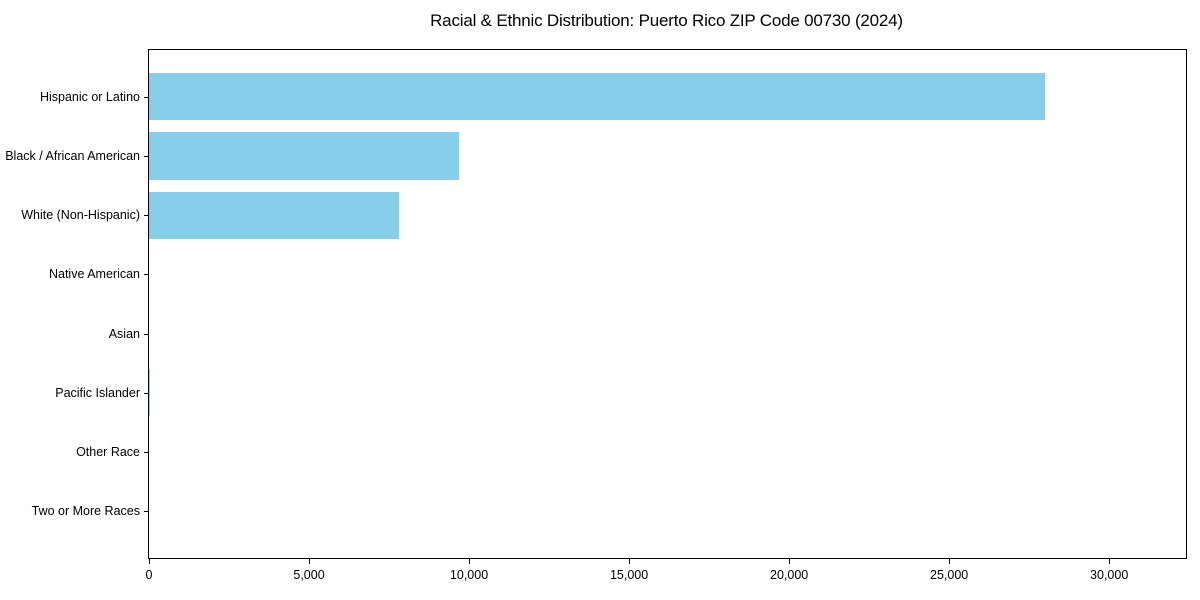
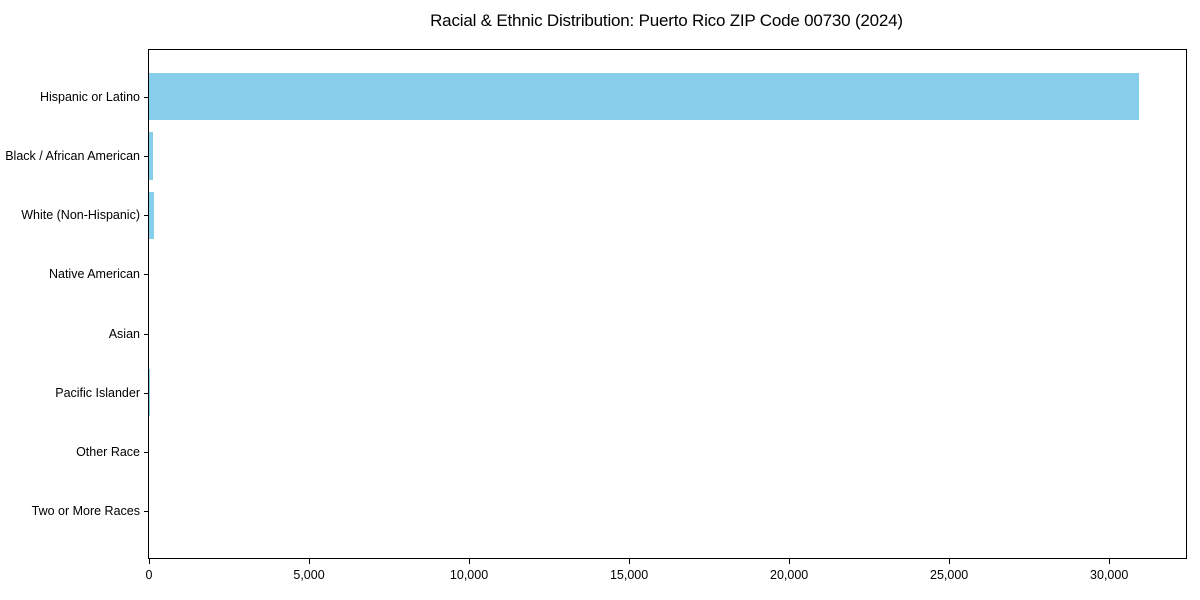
Hispanic or Latino: 28000 -> 30900
Black / African American: 9700 -> 100
White (Non-Hispanic): 7800 -> 100
